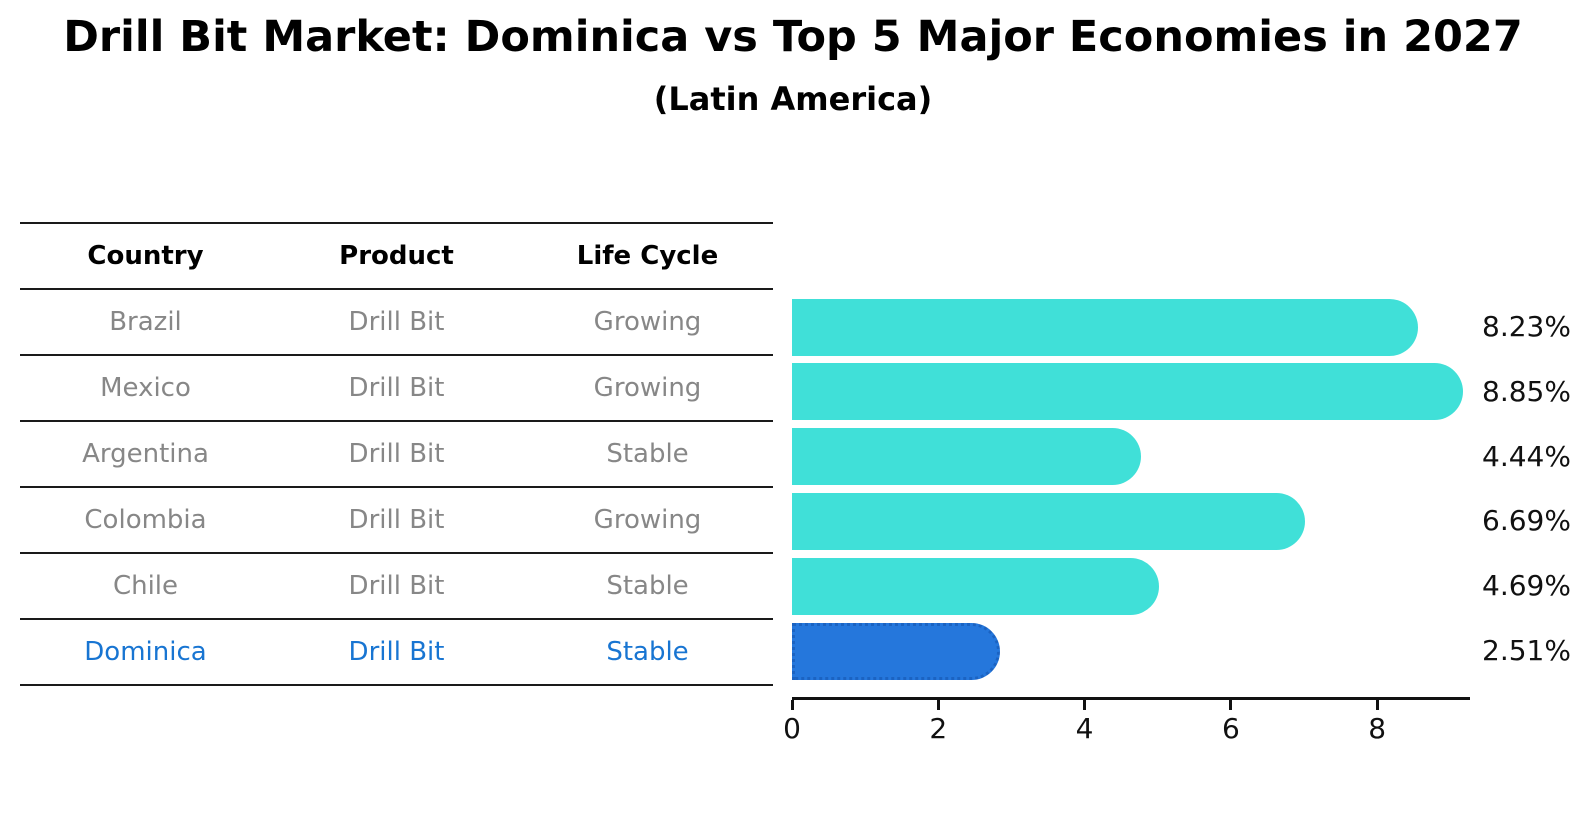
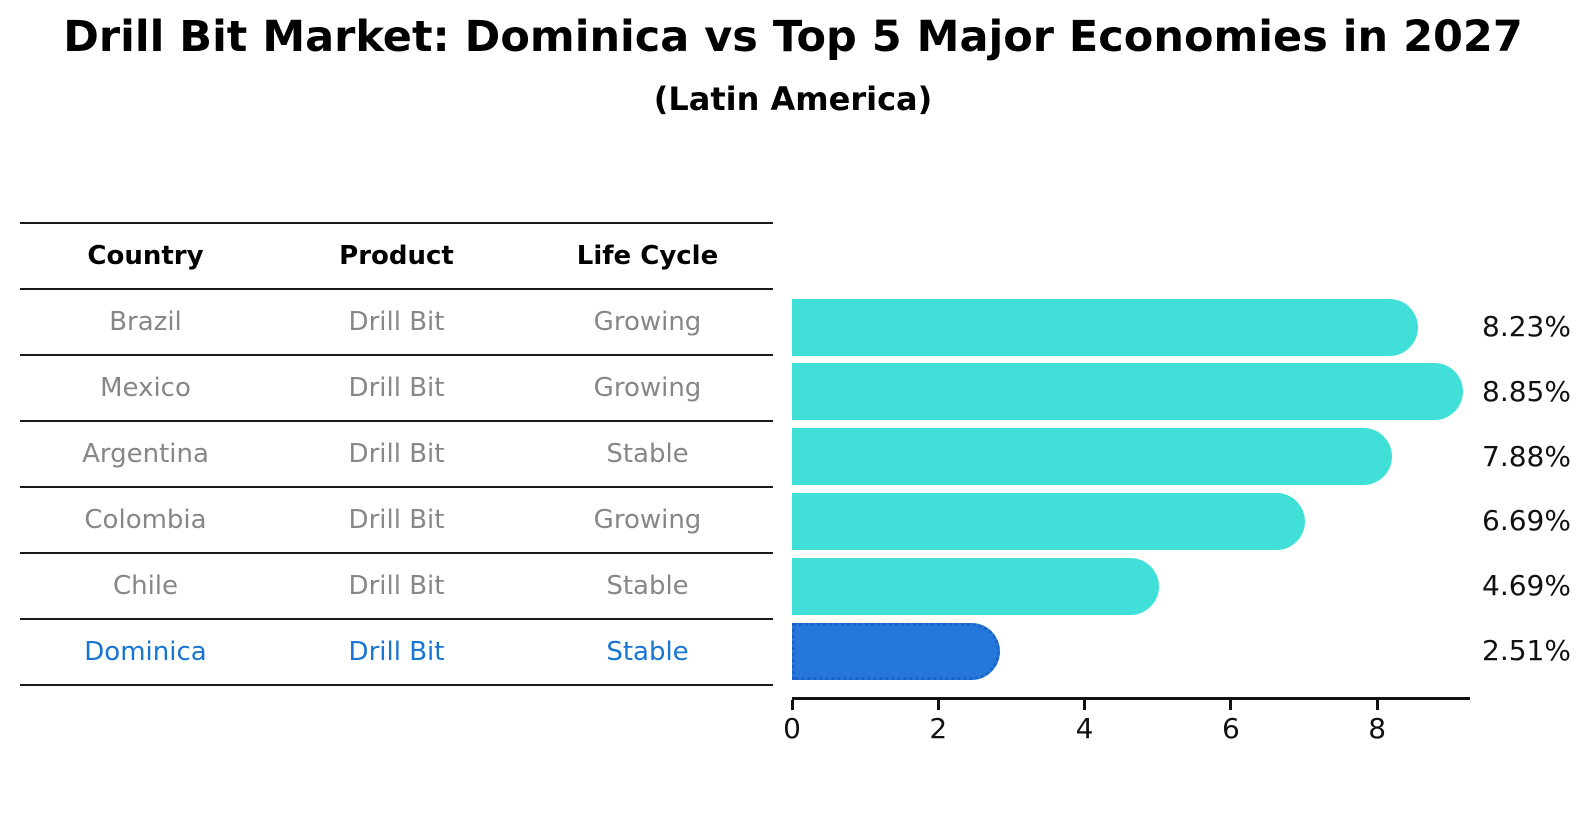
Argentina: 4.44% -> 7.88%
